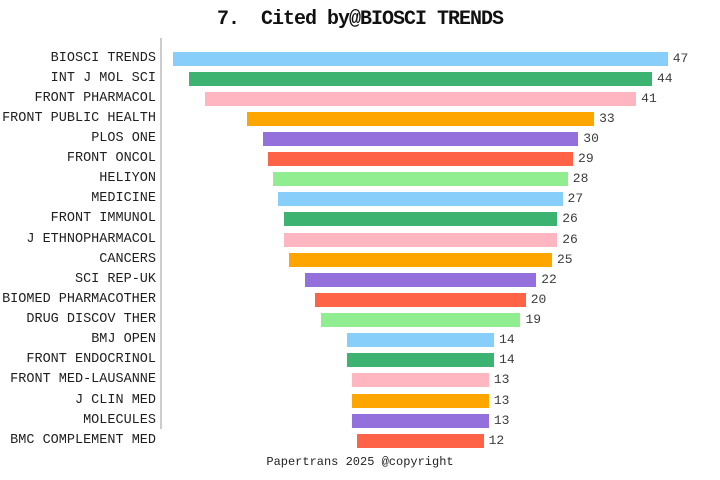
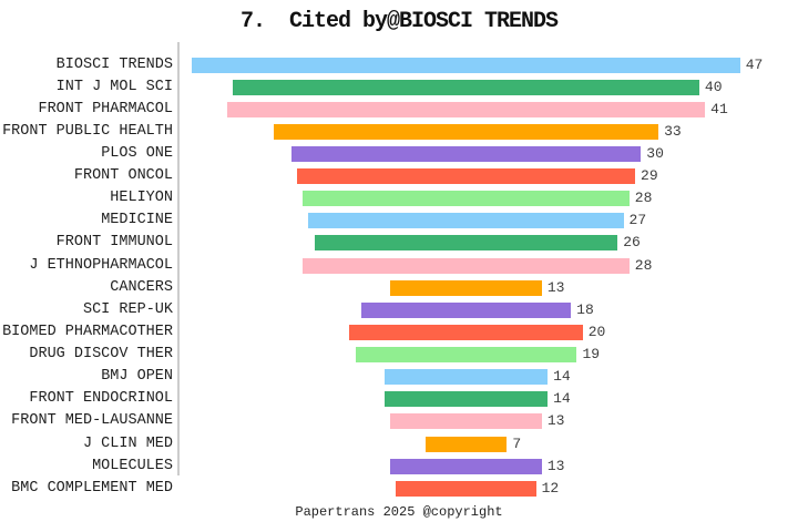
INT J MOL SCI: 44 -> 40
J ETHNOPHARMACOL: 26 -> 28
CANCERS: 25 -> 13
SCI REP-UK: 22 -> 18
J CLIN MED: 13 -> 7
